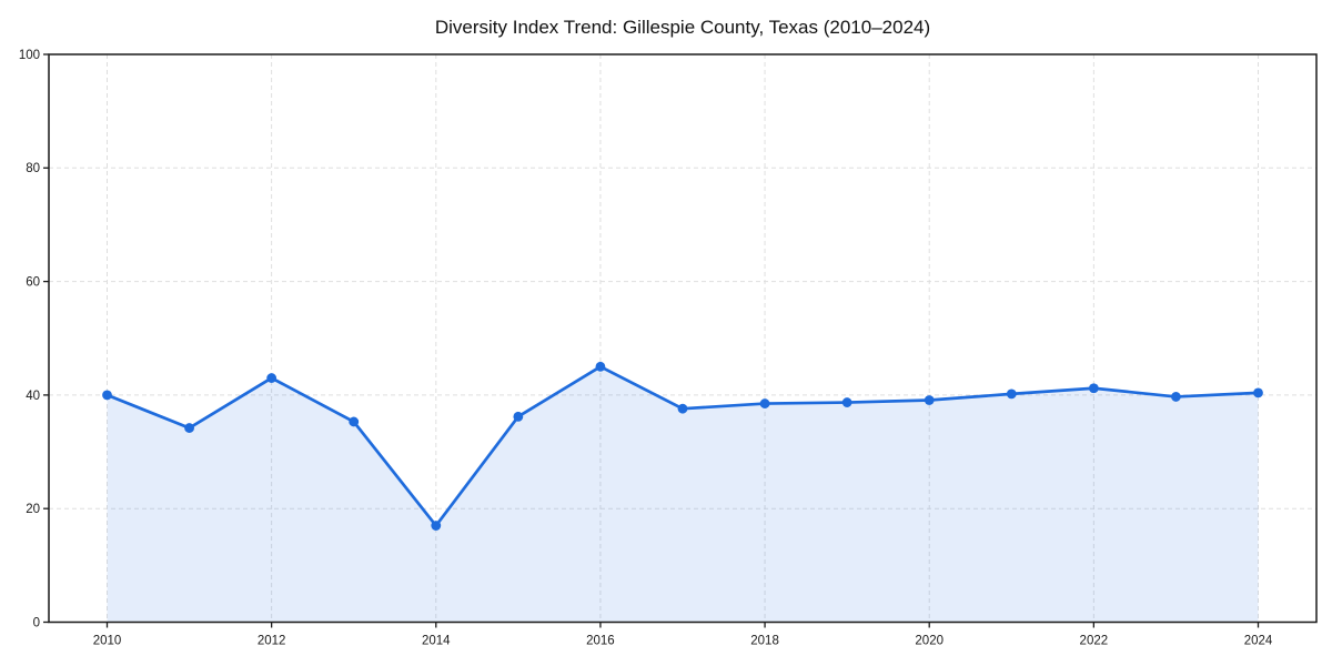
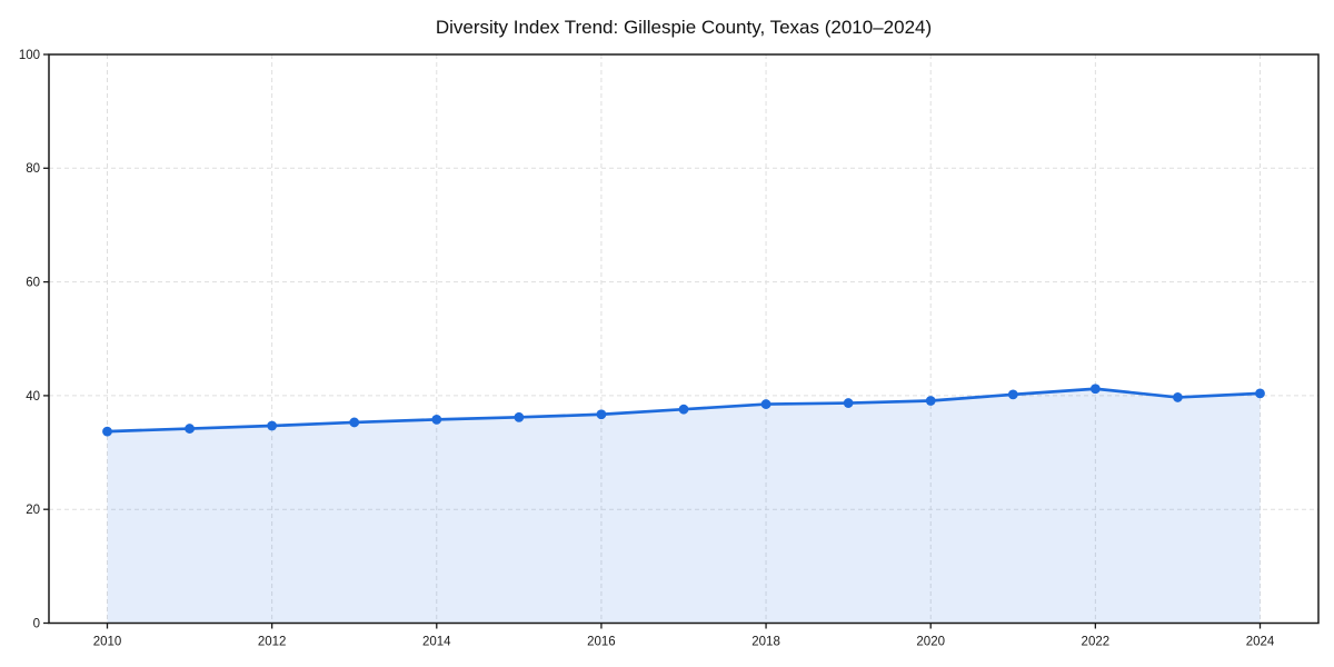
2010: 40 -> 34
2012: 43 -> 35
2014: 17 -> 36
2016: 45 -> 37
